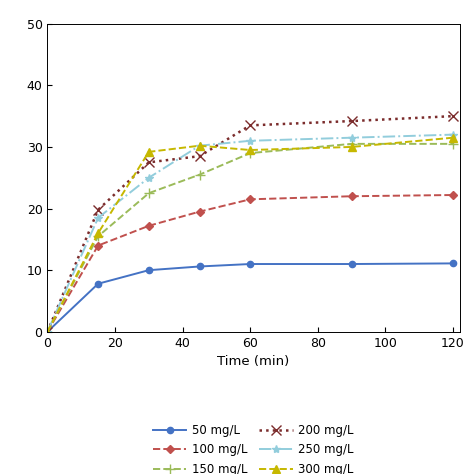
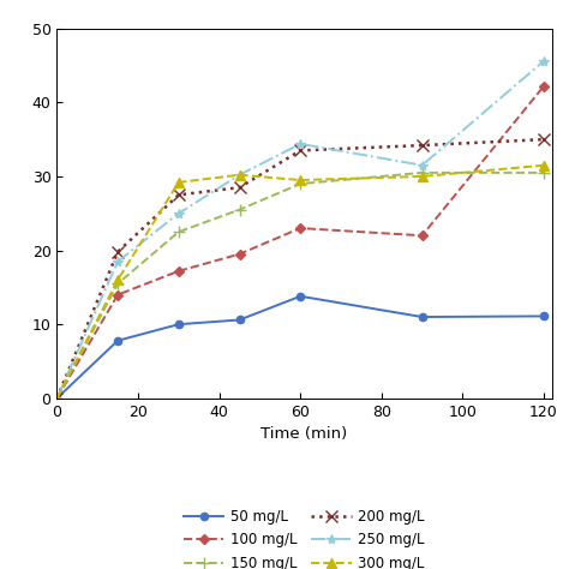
50 mg/L/60: 11.0 -> 13.8
100 mg/L/60: 21.5 -> 23.0
250 mg/L/60: 31.0 -> 34.4
100 mg/L/120: 22.2 -> 42.2
250 mg/L/120: 32.0 -> 45.6
